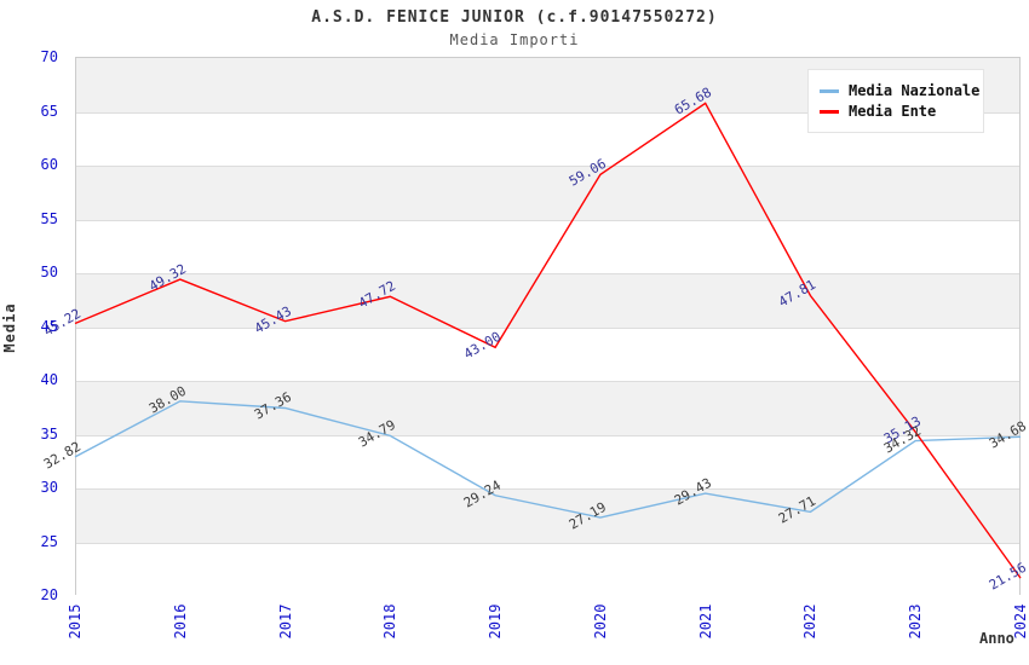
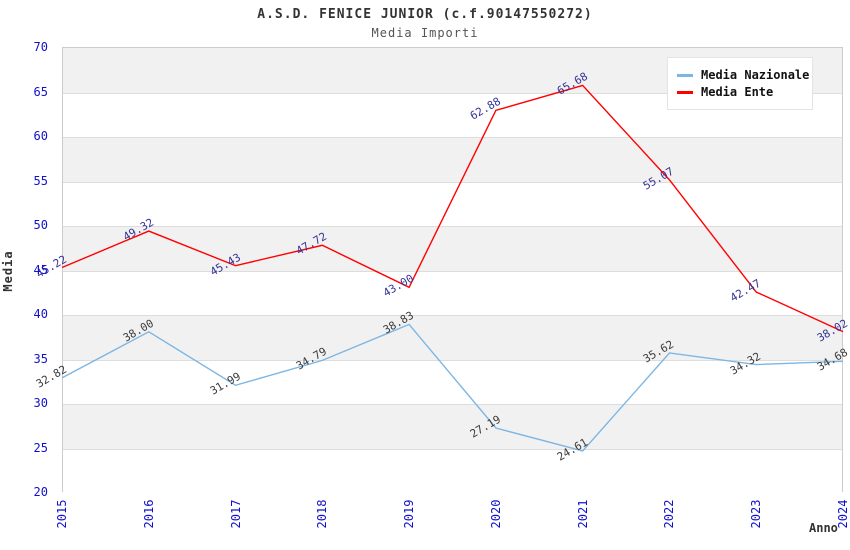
Media Nazionale/2017: 37.36 -> 31.99
Media Nazionale/2019: 29.24 -> 38.83
Media Ente/2020: 59.06 -> 62.88
Media Nazionale/2021: 29.43 -> 24.61
Media Nazionale/2022: 27.71 -> 35.62
Media Ente/2022: 47.81 -> 55.07
Media Ente/2023: 35.13 -> 42.47
Media Ente/2024: 21.56 -> 38.02
